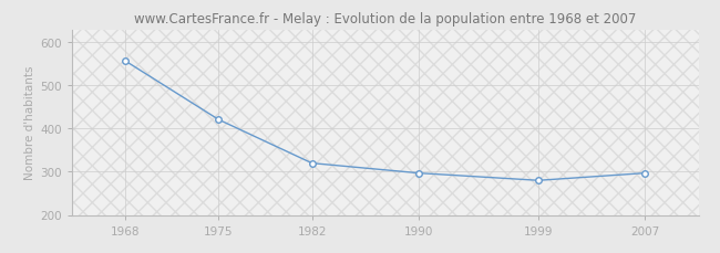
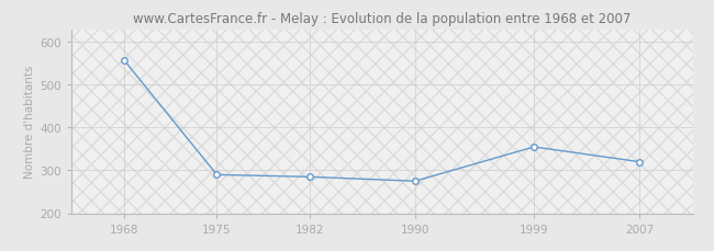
1975: 421 -> 290
1982: 320 -> 285
1990: 297 -> 275
1999: 280 -> 355
2007: 297 -> 320
